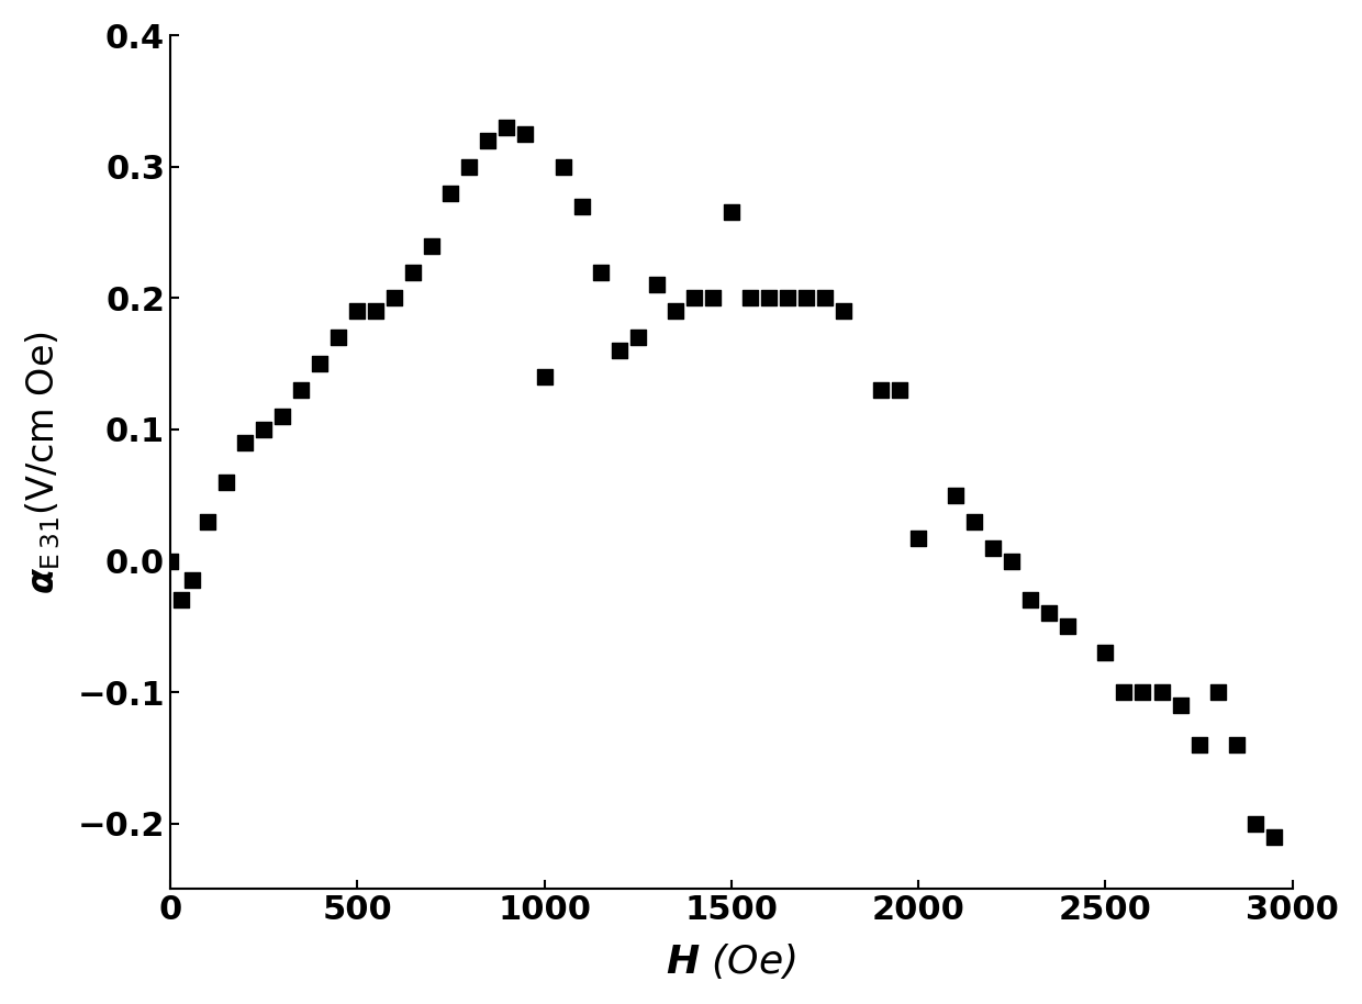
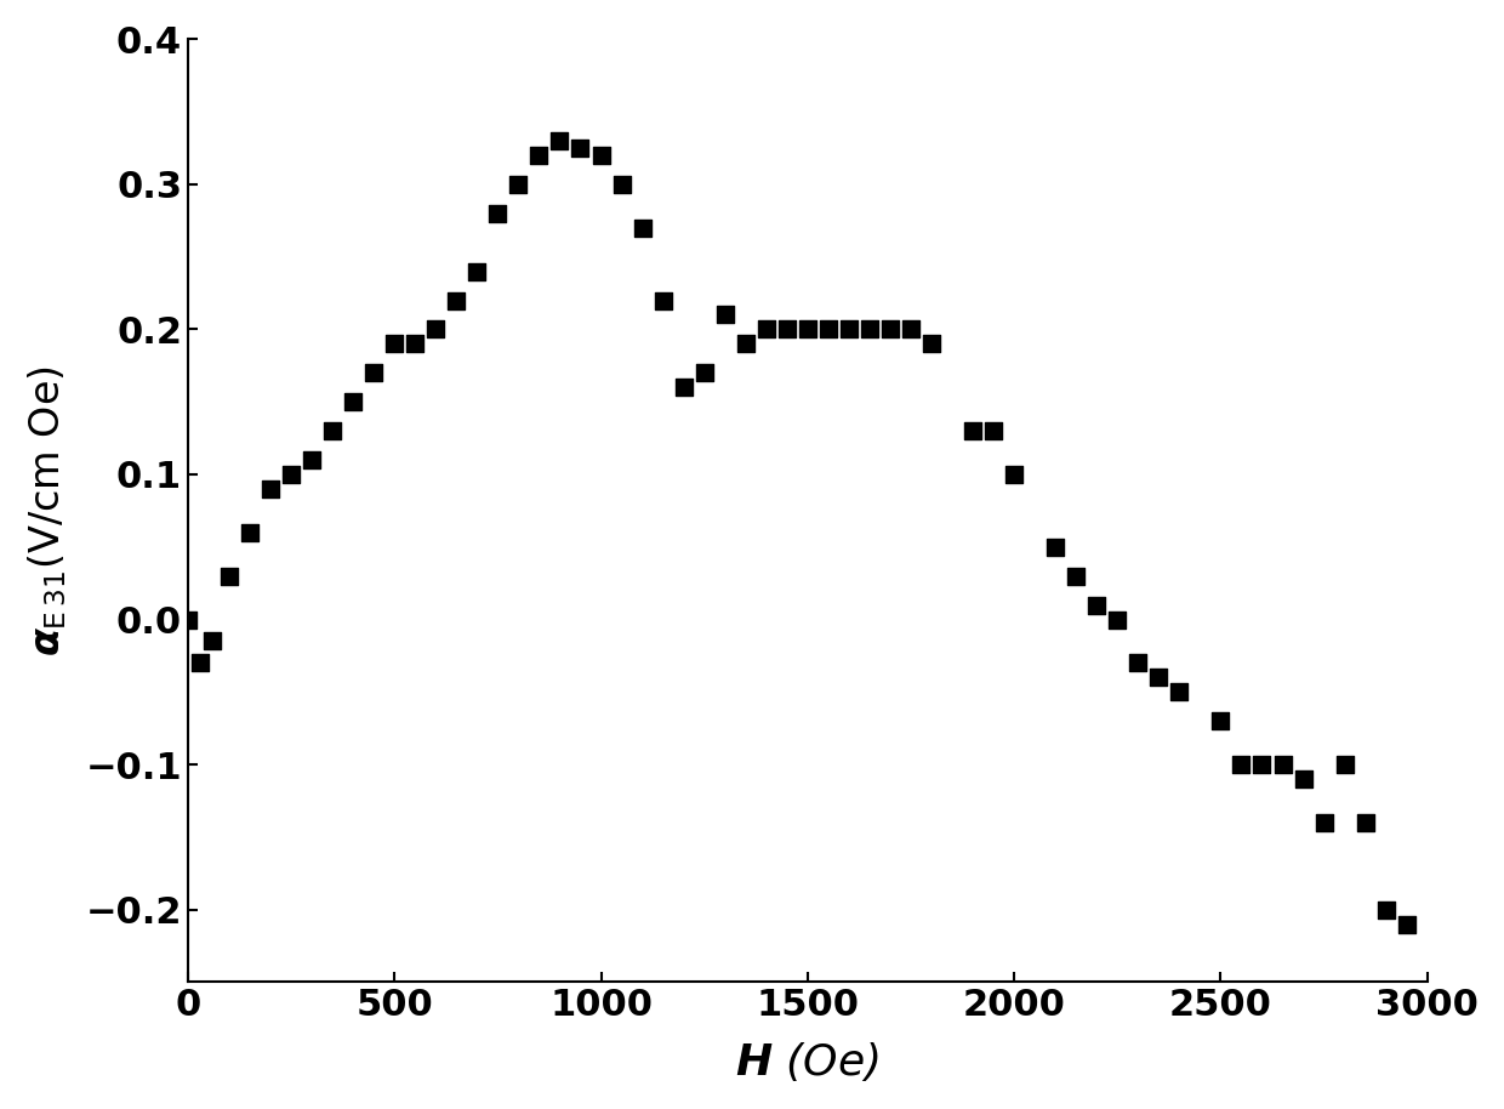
1000: 0.140 -> 0.320
1500: 0.266 -> 0.200
2000: 0.017 -> 0.100
